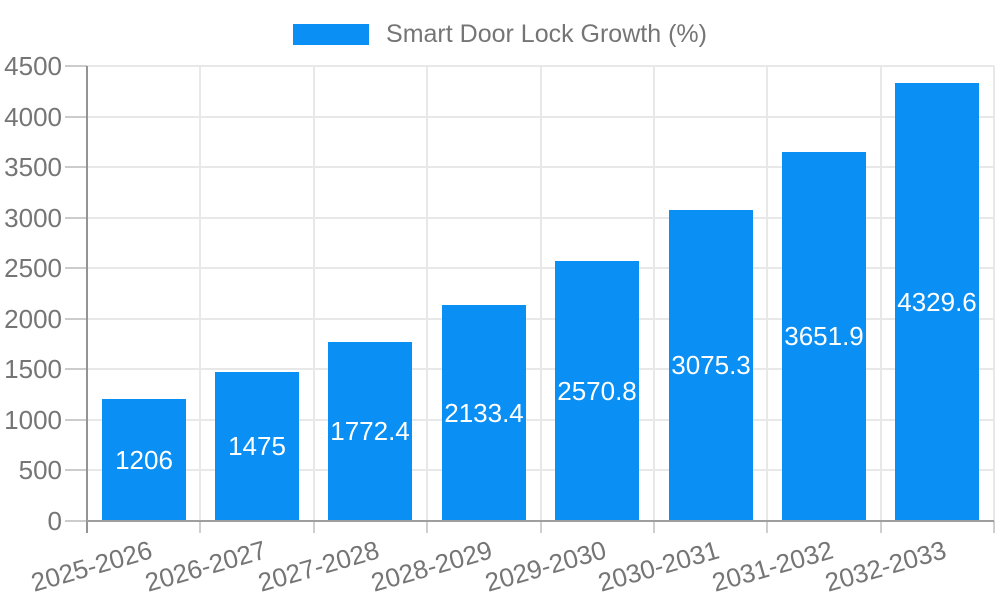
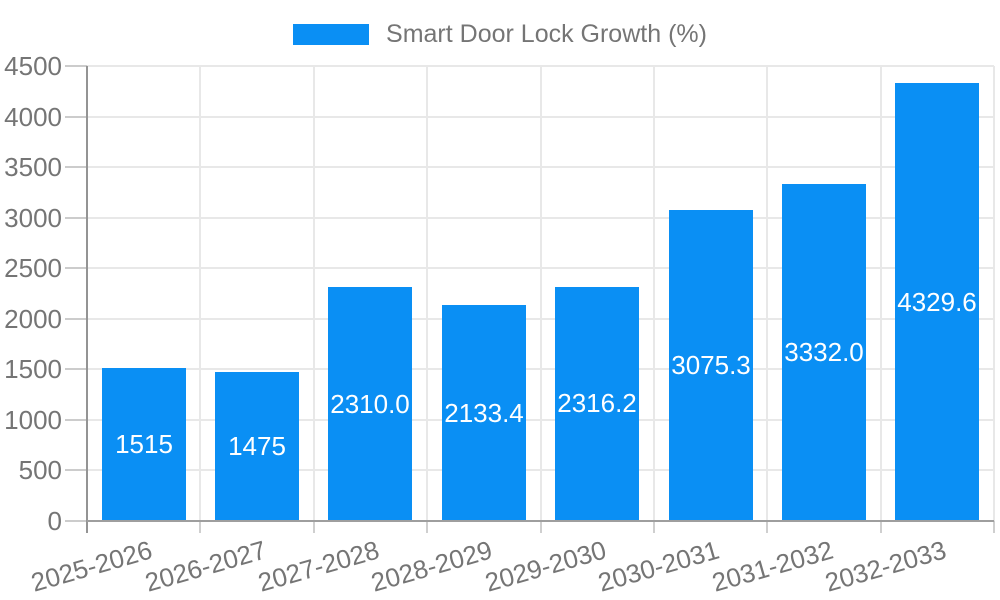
2025-2026: 1206 -> 1515
2027-2028: 1772.4 -> 2310.0
2029-2030: 2570.8 -> 2316.2
2031-2032: 3651.9 -> 3332.0
